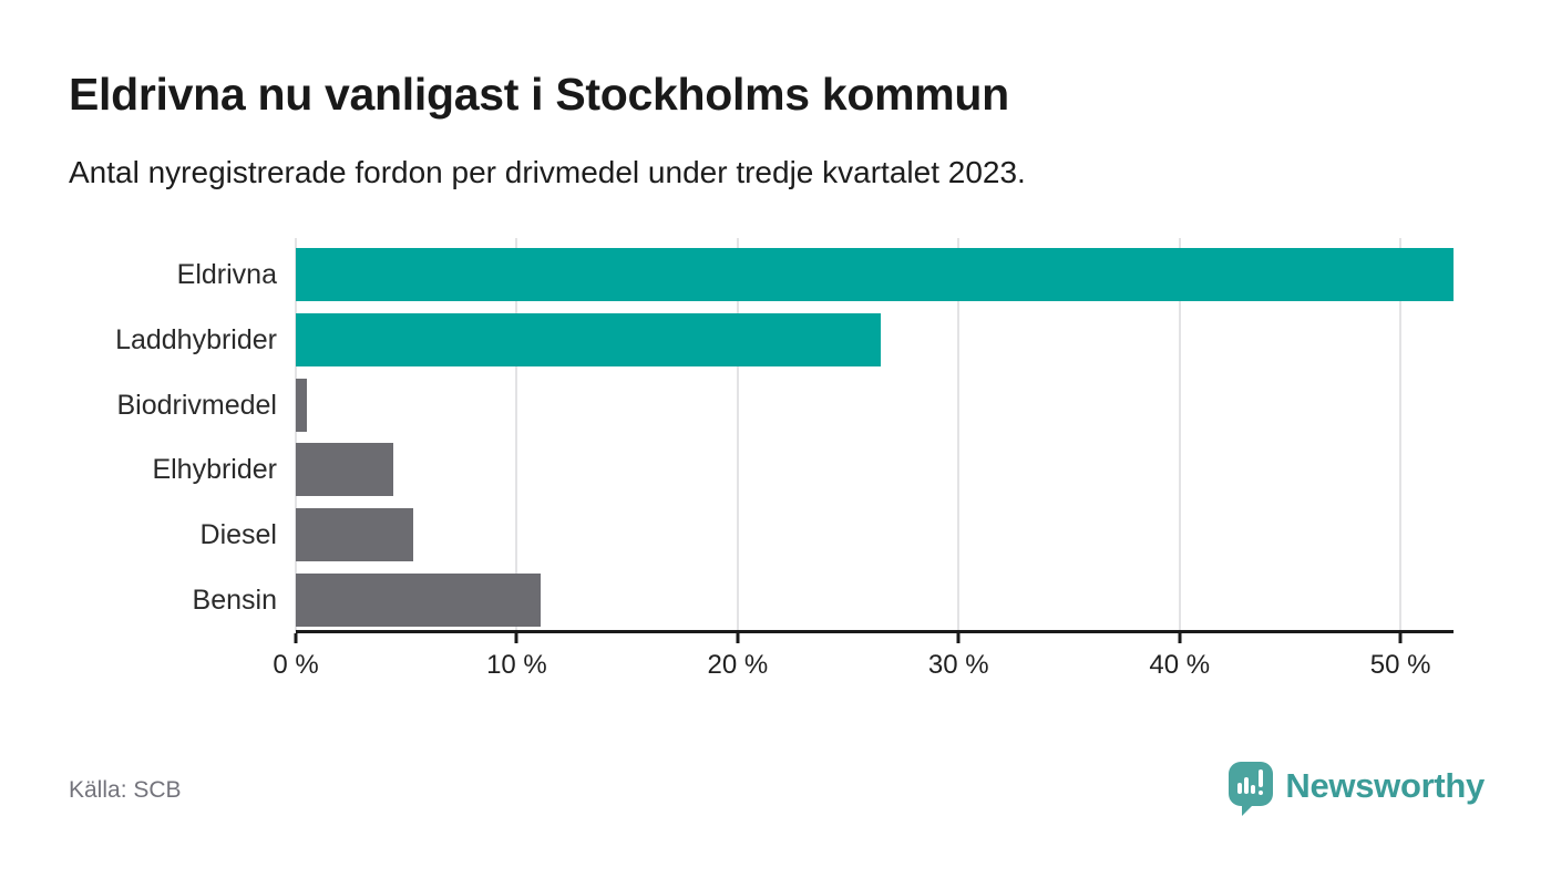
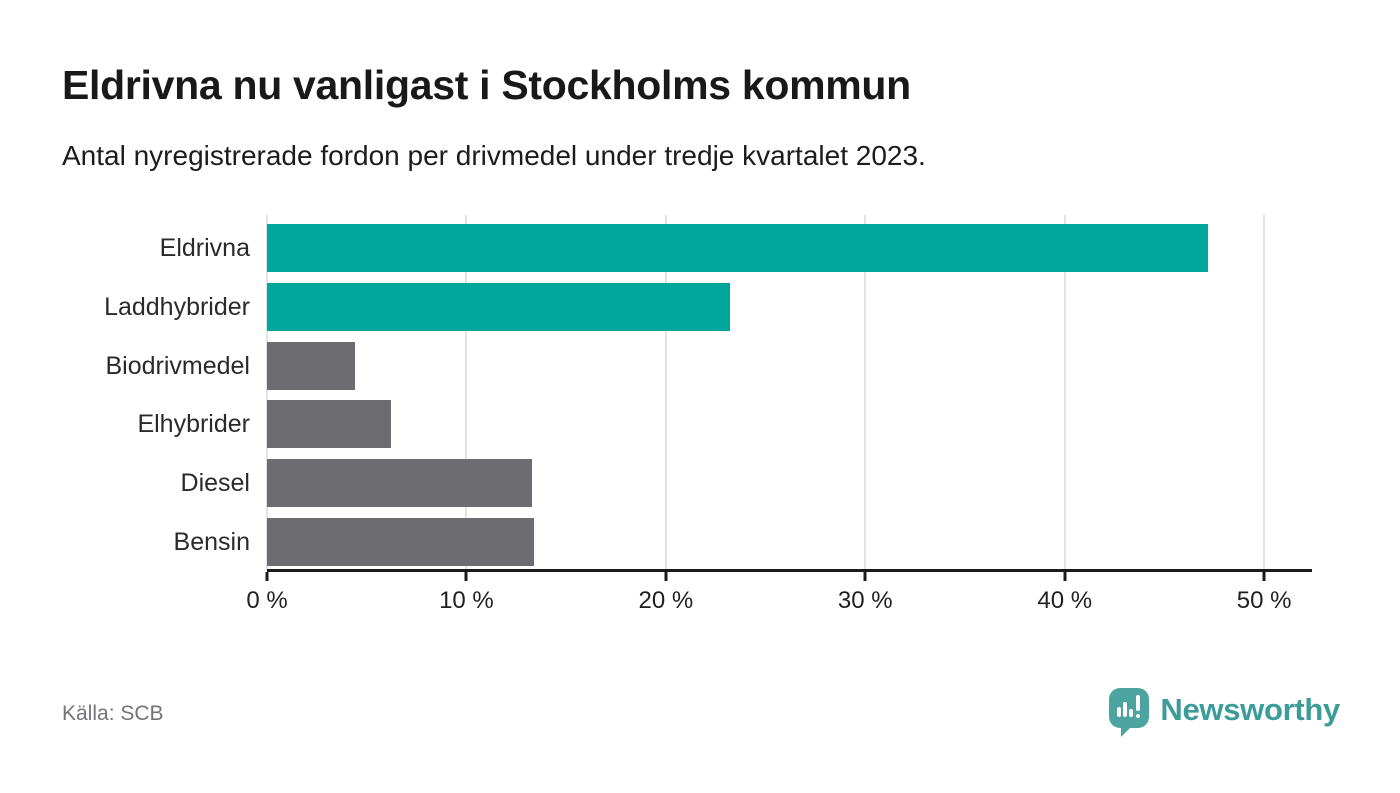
Eldrivna: 52.4% -> 47.2%
Laddhybrider: 26.5% -> 23.2%
Biodrivmedel: 0.5% -> 4.4%
Elhybrider: 4.4% -> 6.2%
Diesel: 5.3% -> 13.3%
Bensin: 11.1% -> 13.4%
